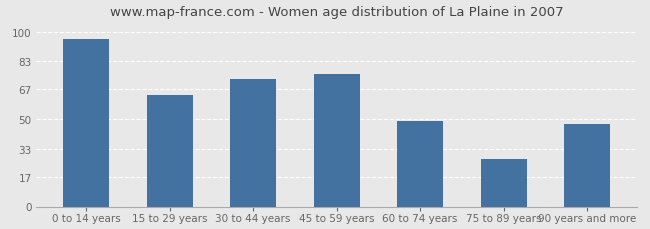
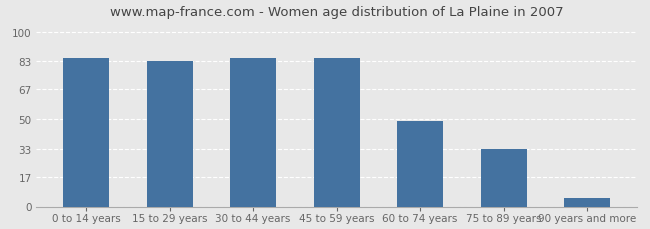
0 to 14 years: 96 -> 85
15 to 29 years: 64 -> 83
30 to 44 years: 73 -> 85
45 to 59 years: 76 -> 85
75 to 89 years: 27 -> 33
90 years and more: 47 -> 5
